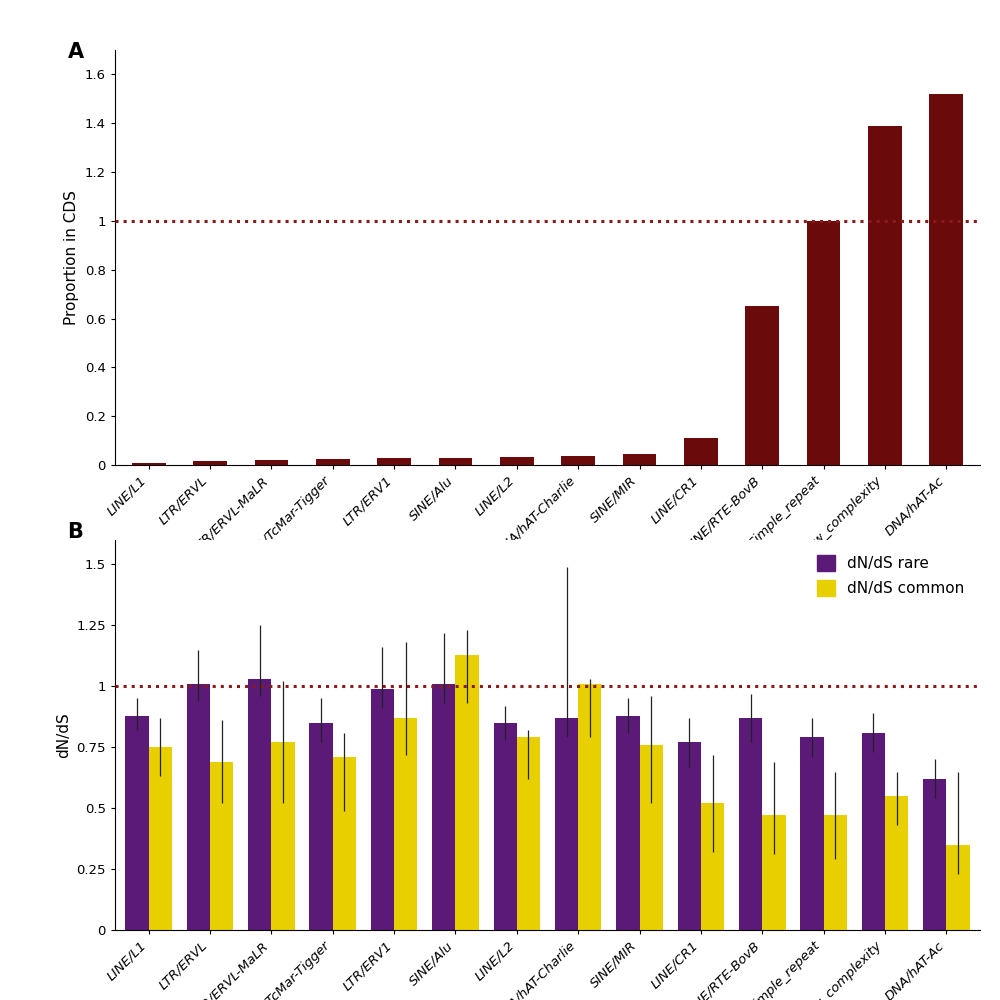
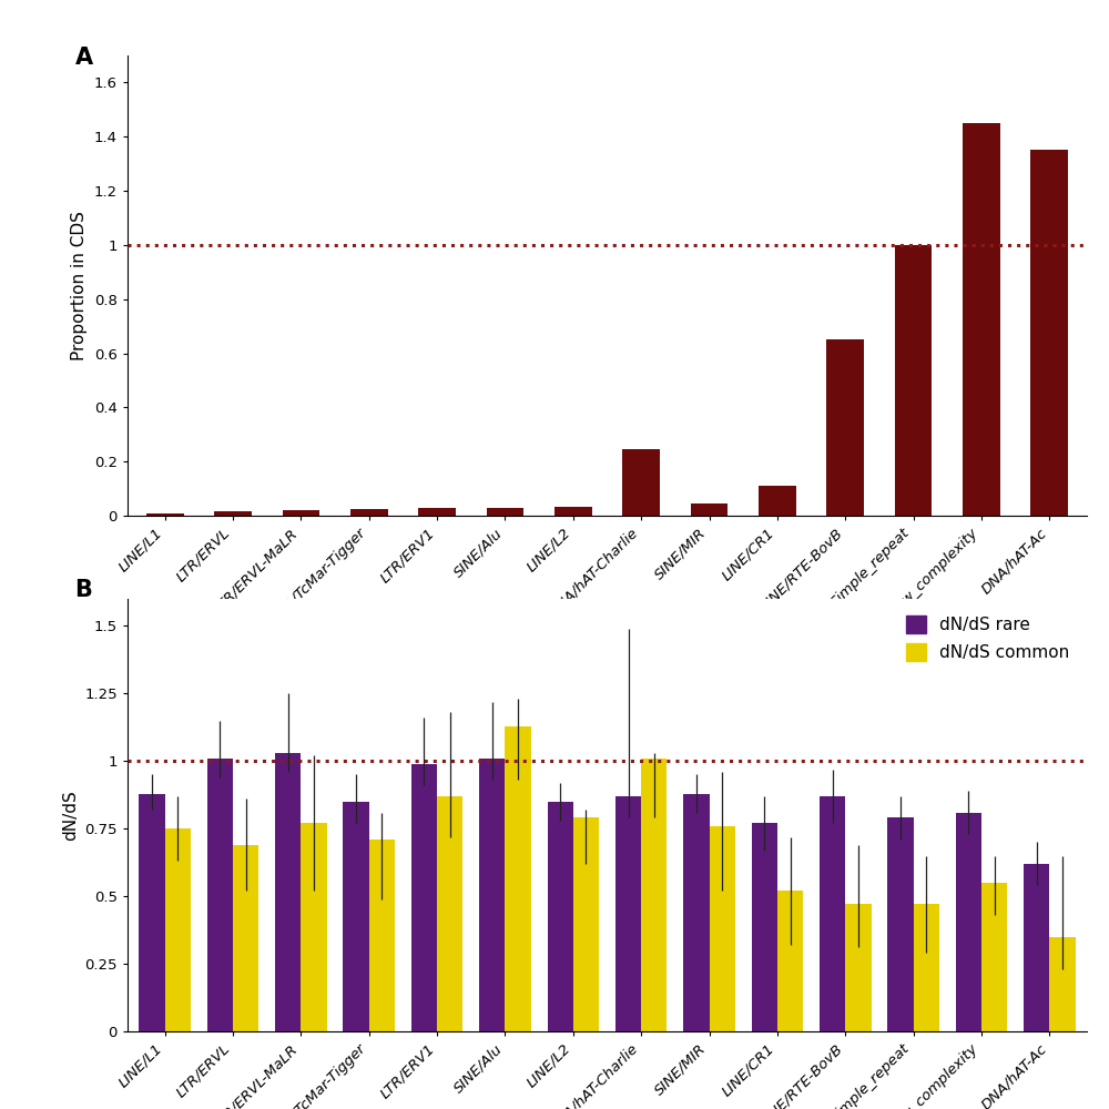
DNA/hAT-Charlie: 0.038 -> 0.245
Low_complexity: 1.390 -> 1.450
DNA/hAT-Ac: 1.520 -> 1.350
